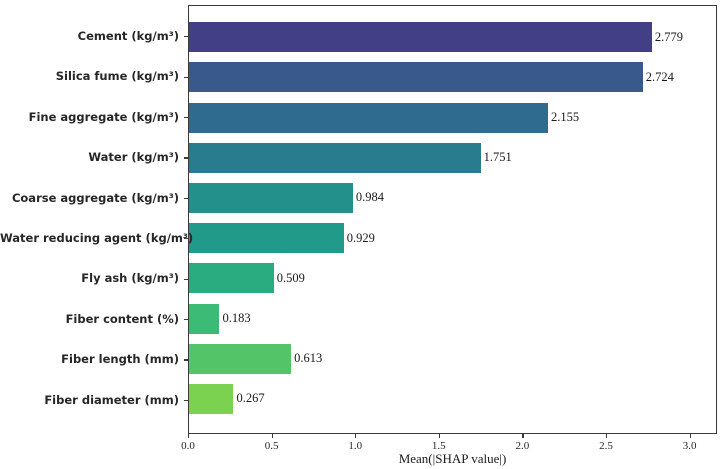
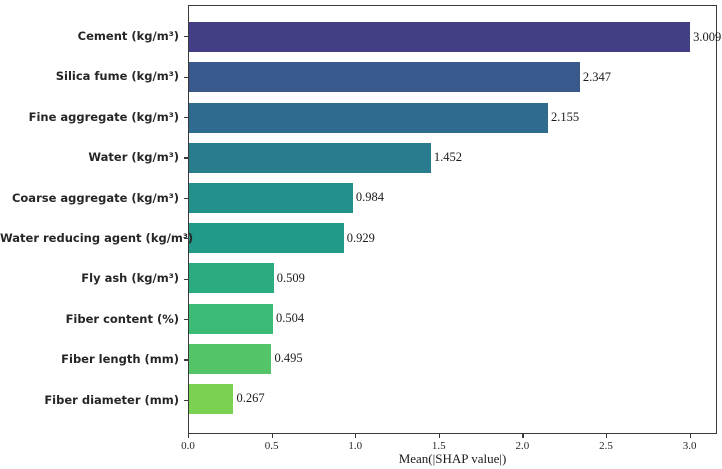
Cement (kg/m³): 2.779 -> 3.009
Silica fume (kg/m³): 2.724 -> 2.347
Water (kg/m³): 1.751 -> 1.452
Fiber content (%): 0.183 -> 0.504
Fiber length (mm): 0.613 -> 0.495
